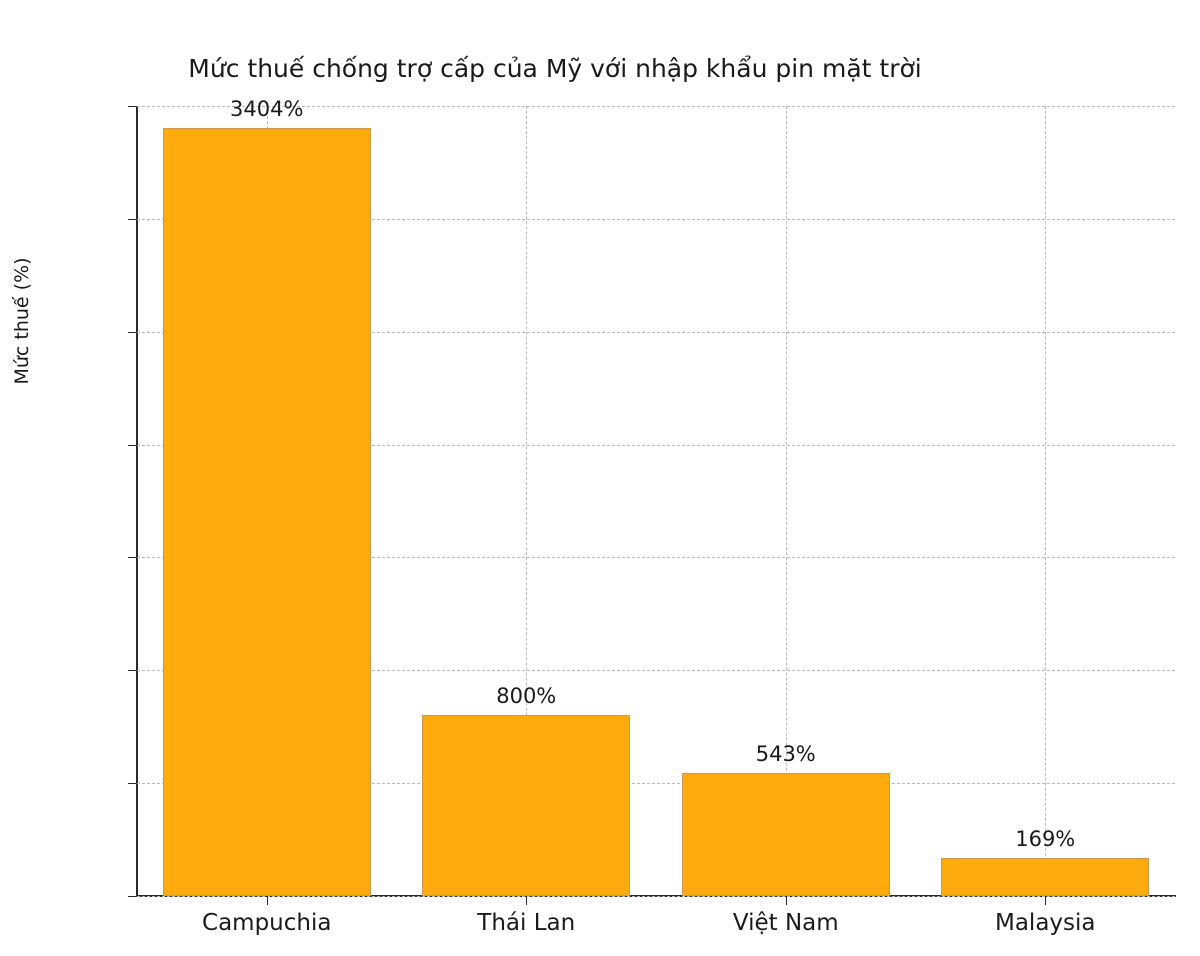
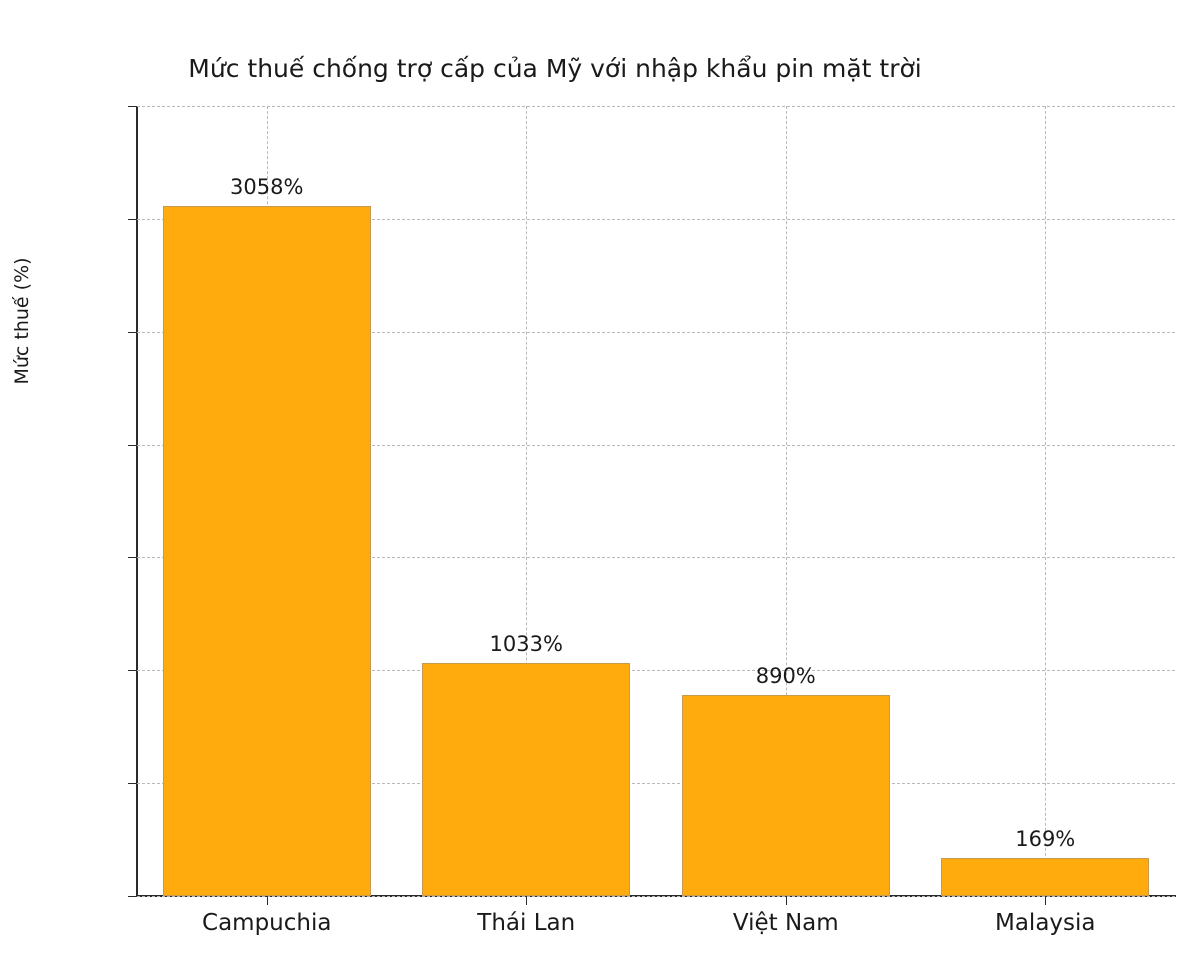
Campuchia: 3404% -> 3058%
Thái Lan: 800% -> 1033%
Việt Nam: 543% -> 890%
